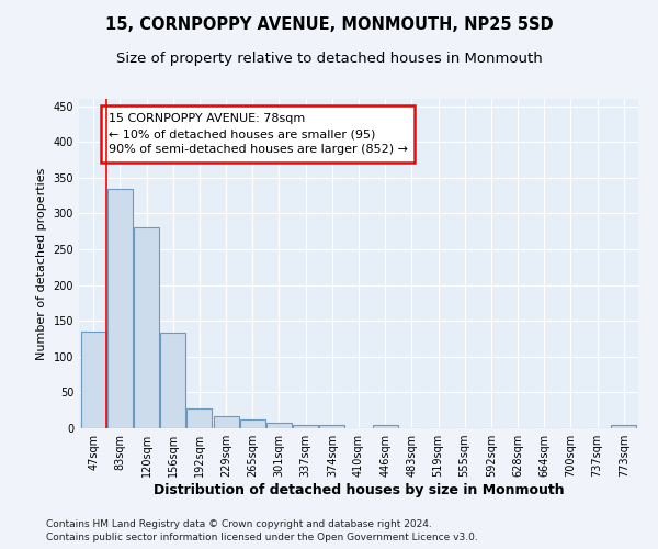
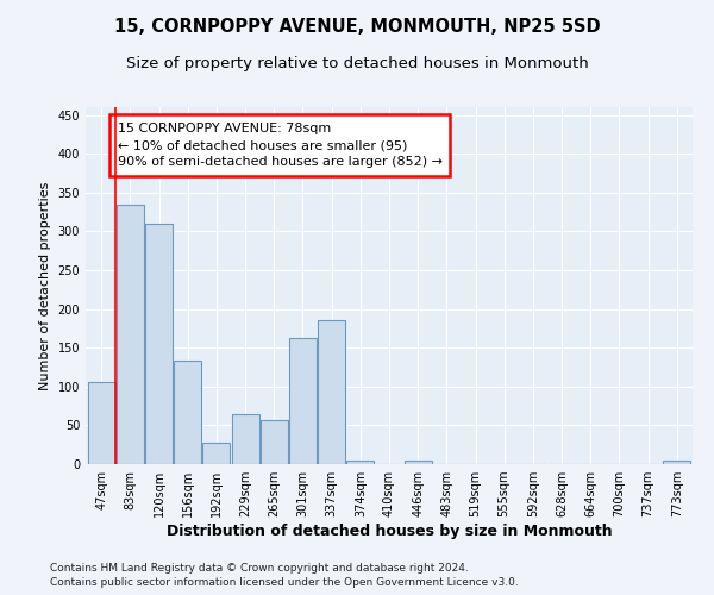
47sqm: 135 -> 106
120sqm: 280 -> 310
229sqm: 17 -> 64
265sqm: 12 -> 56
301sqm: 7 -> 162
337sqm: 5 -> 186
